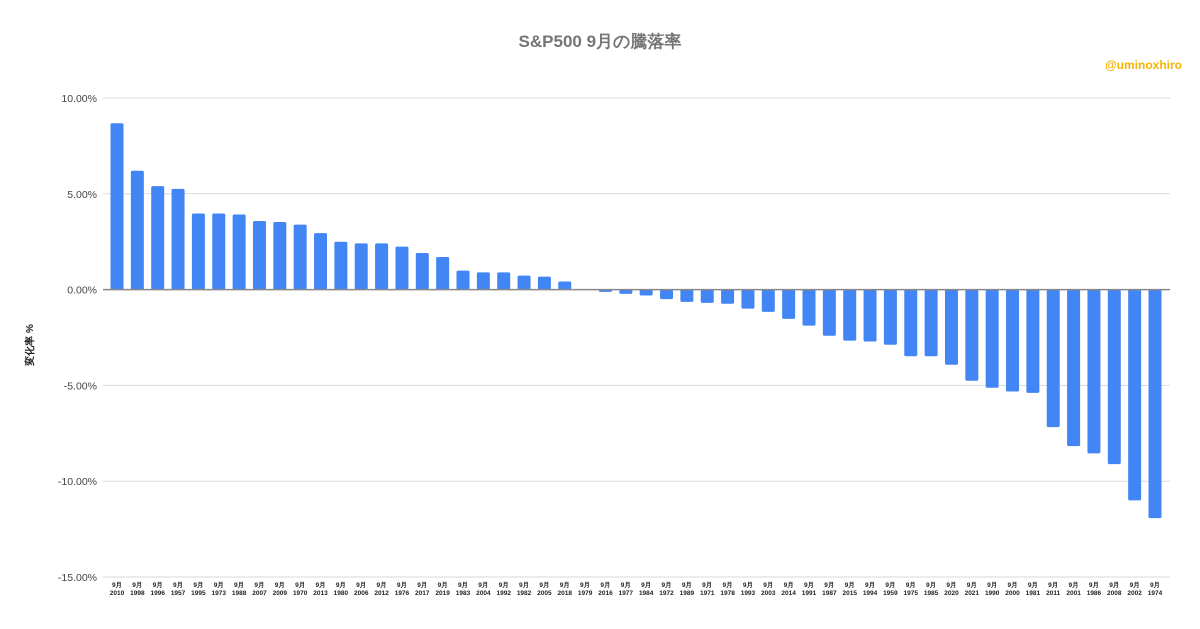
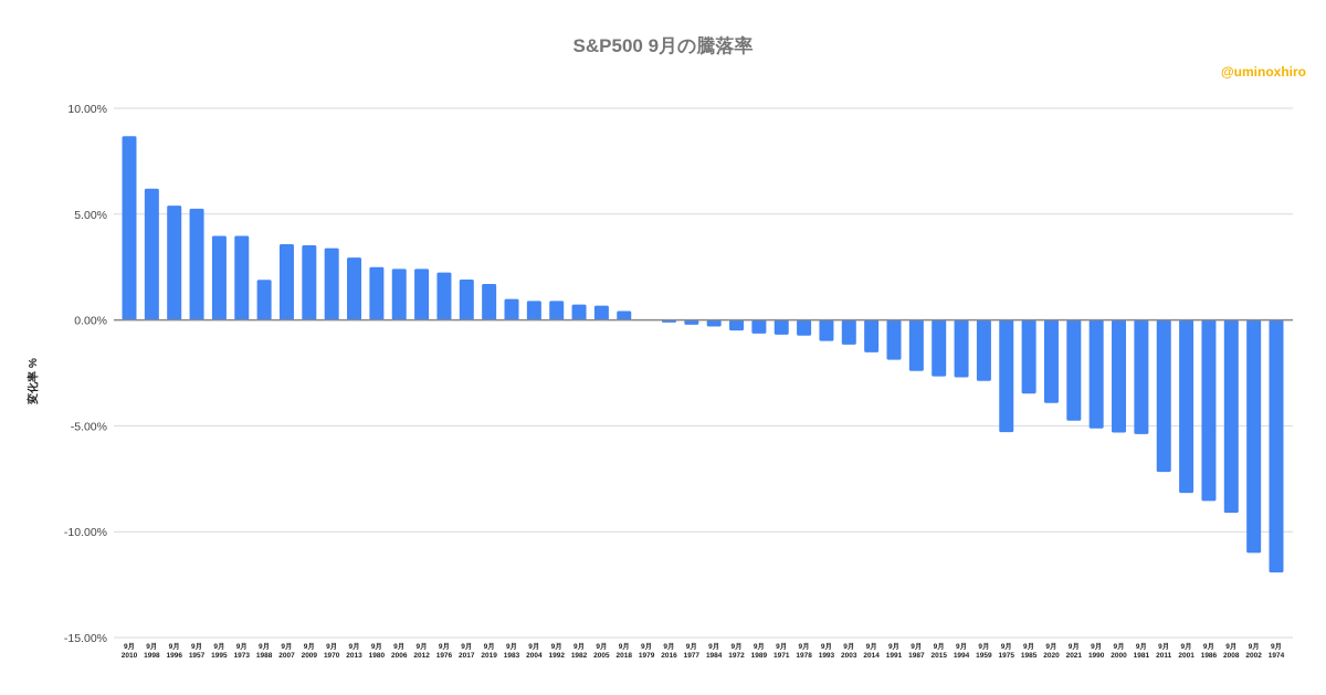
1988: 3.9% -> 1.9%
1975: -3.5% -> -5.3%
